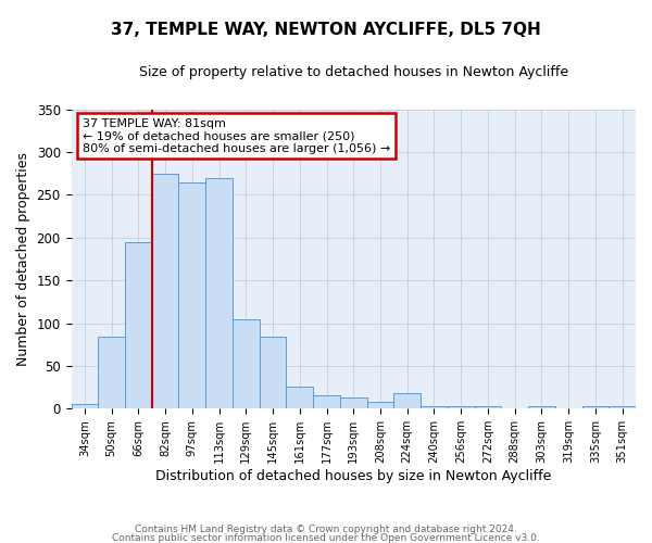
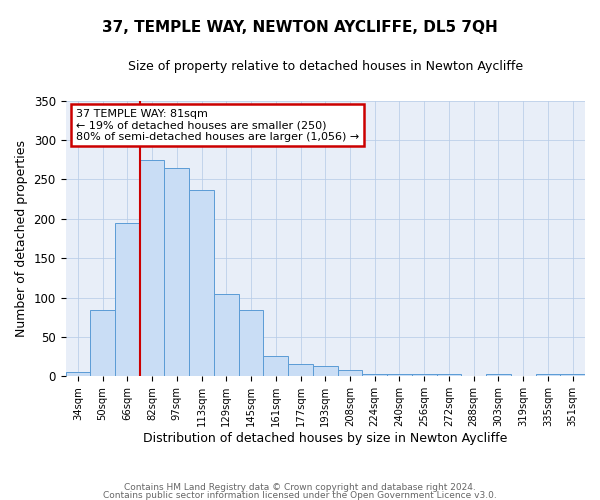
113sqm: 270 -> 236
224sqm: 18 -> 3
